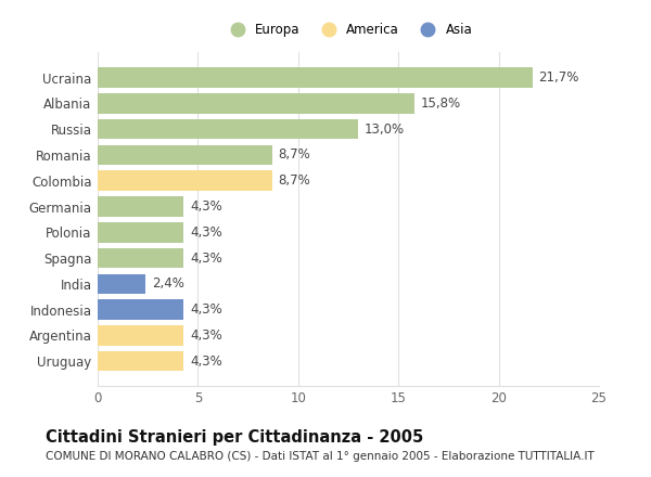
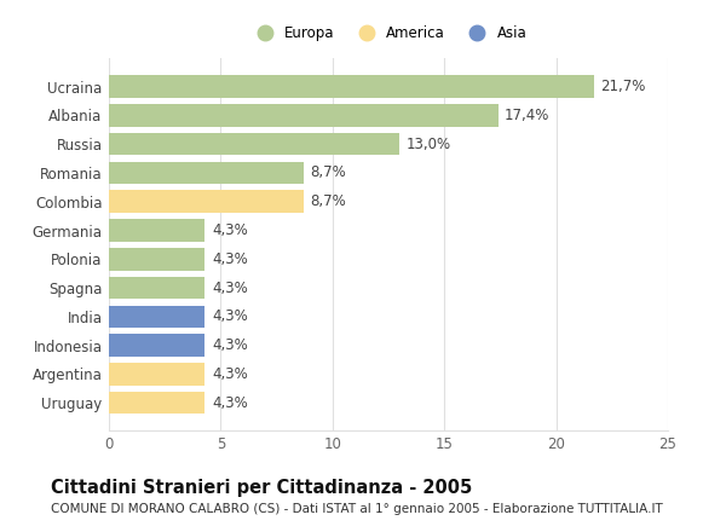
Albania: 15,8% -> 17,4%
India: 2,4% -> 4,3%
